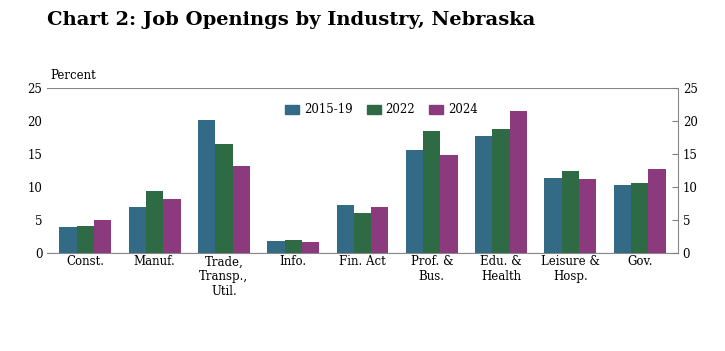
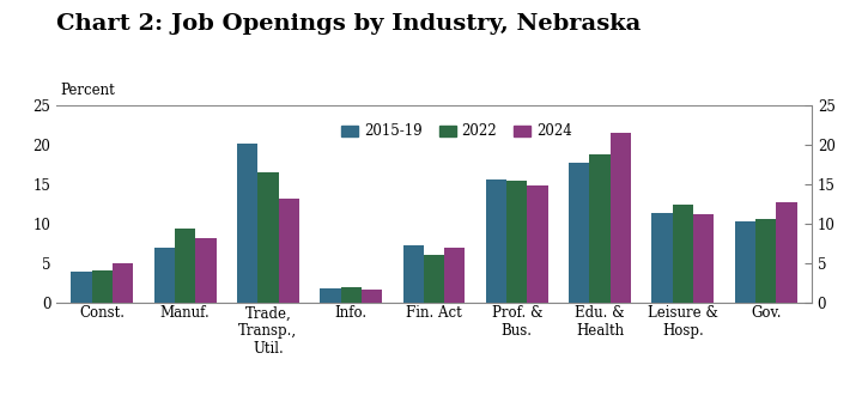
2022/Prof. & Bus.: 18.4 -> 15.4
